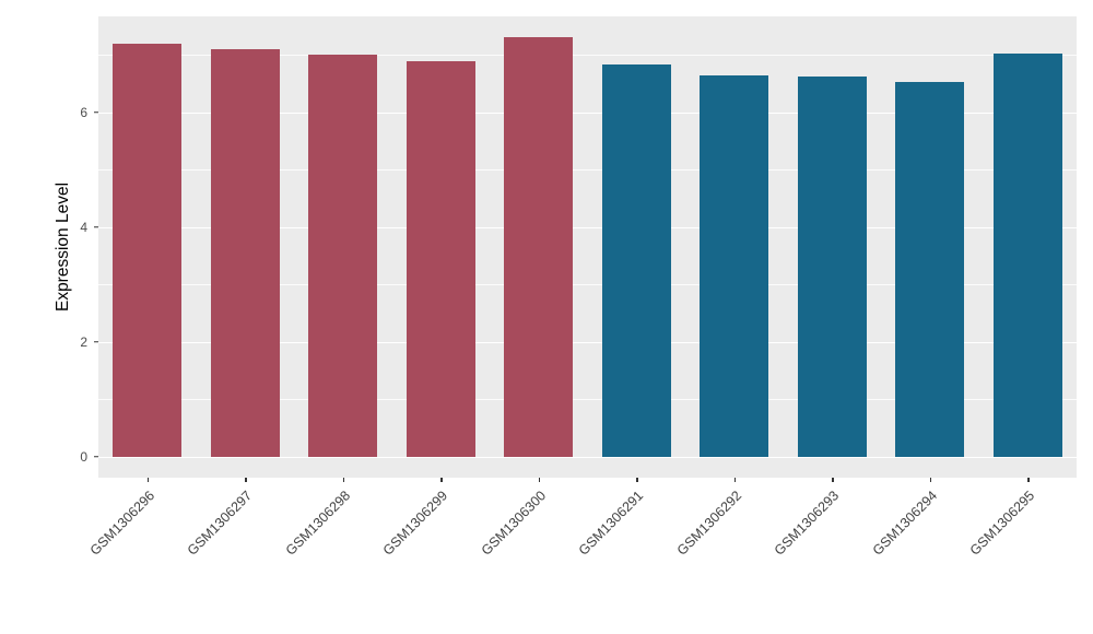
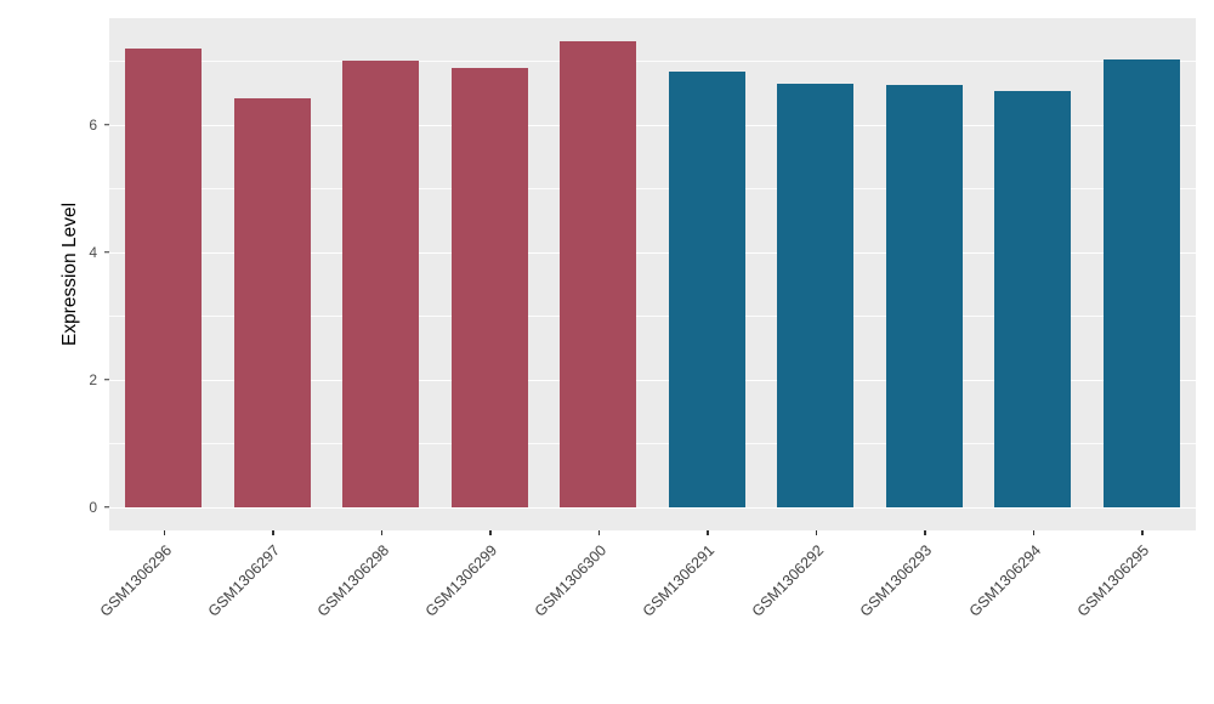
GSM1306297: 7.1 -> 6.4
